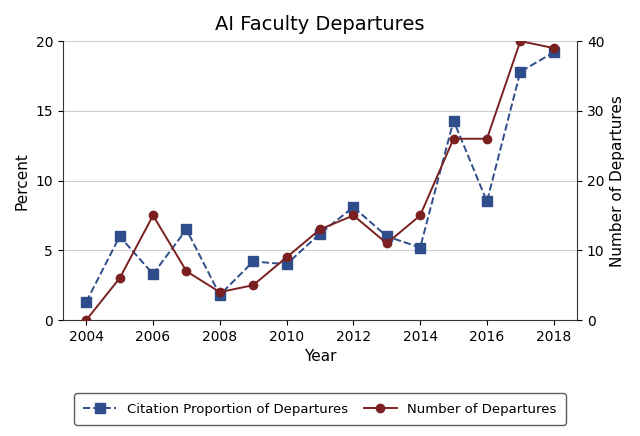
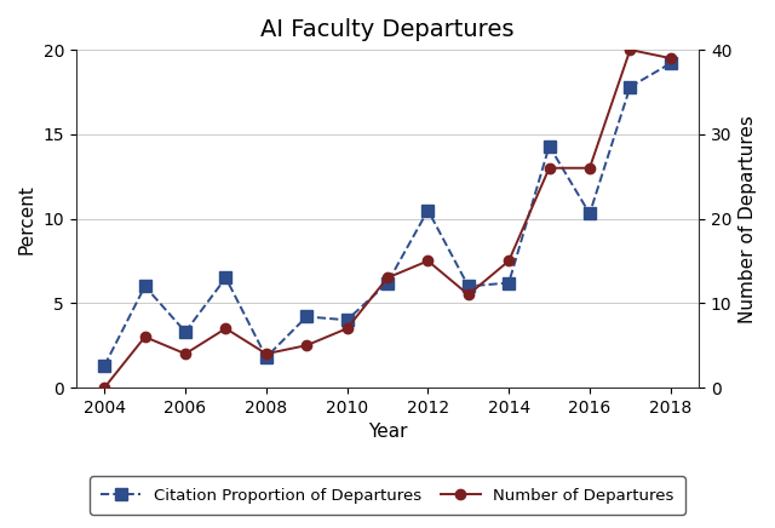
Number of Departures/2006: 15 -> 4
Number of Departures/2010: 9 -> 7
Citation Proportion of Departures/2012: 8.1 -> 10.5
Citation Proportion of Departures/2014: 5.2 -> 6.2
Citation Proportion of Departures/2016: 8.5 -> 10.3
